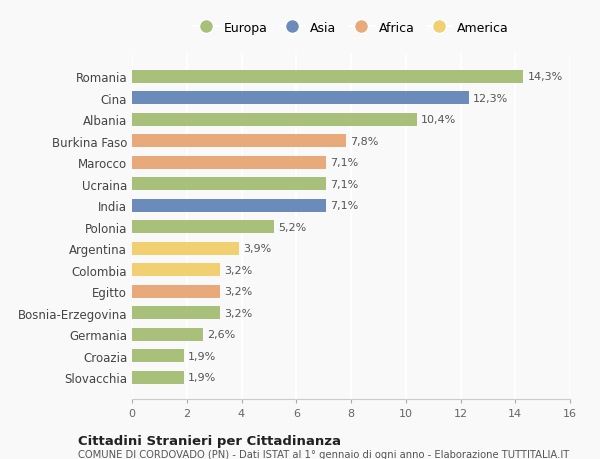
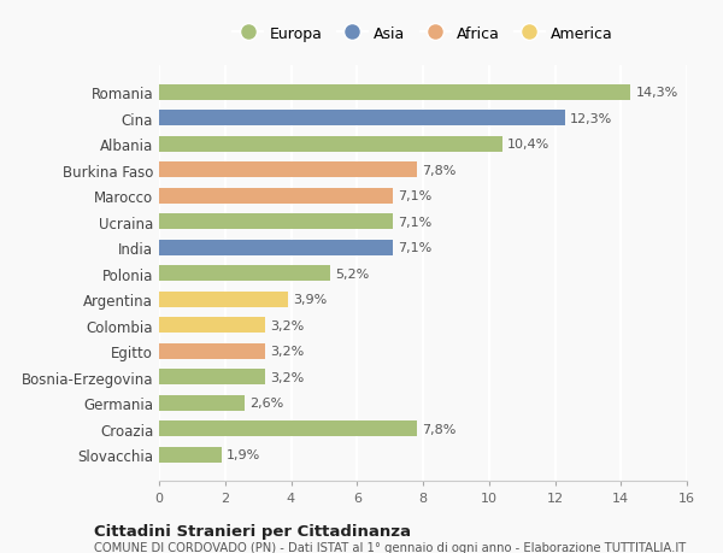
Croazia: 1,9% -> 7,8%
